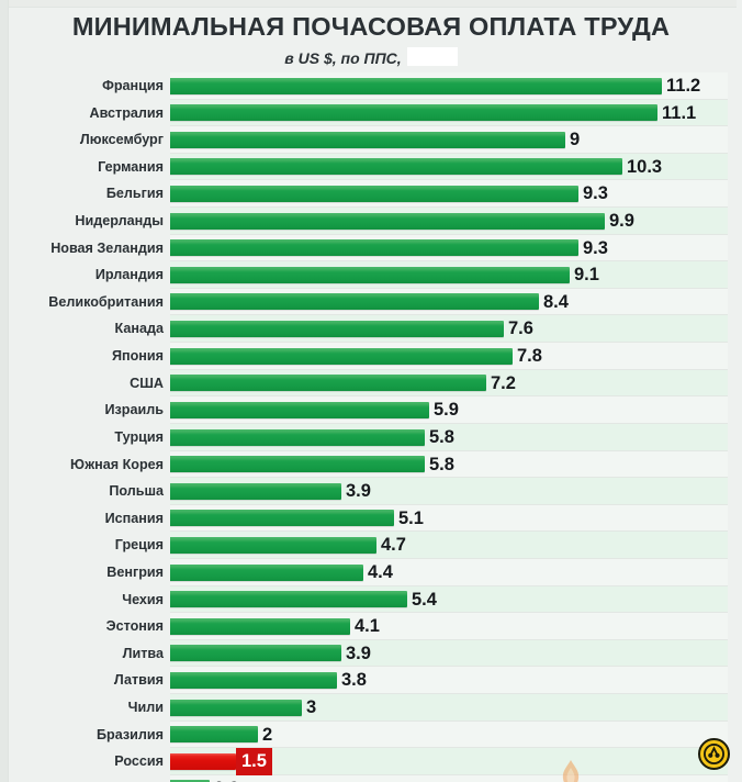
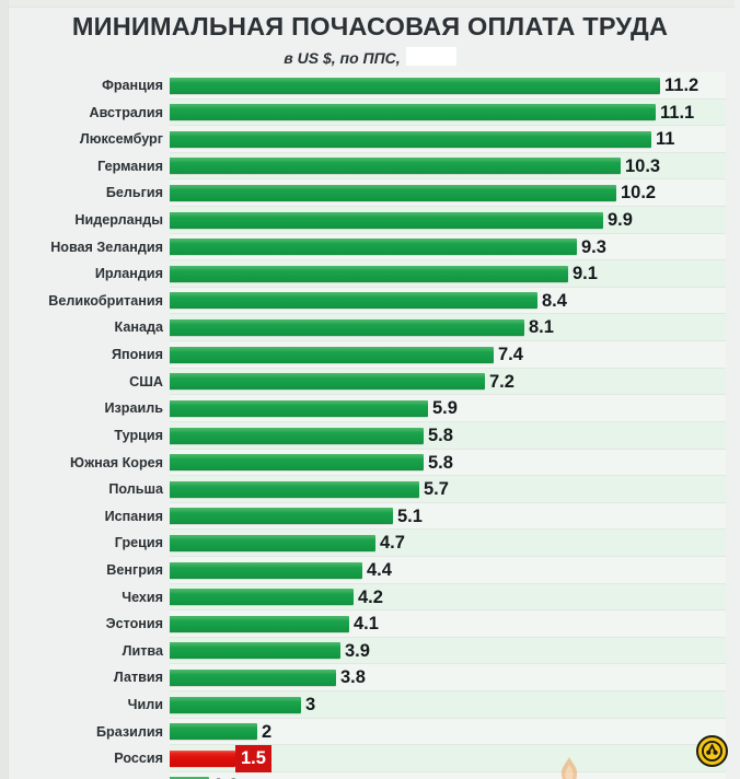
Люксембург: 9 -> 11
Бельгия: 9.3 -> 10.2
Канада: 7.6 -> 8.1
Япония: 7.8 -> 7.4
Польша: 3.9 -> 5.7
Чехия: 5.4 -> 4.2
